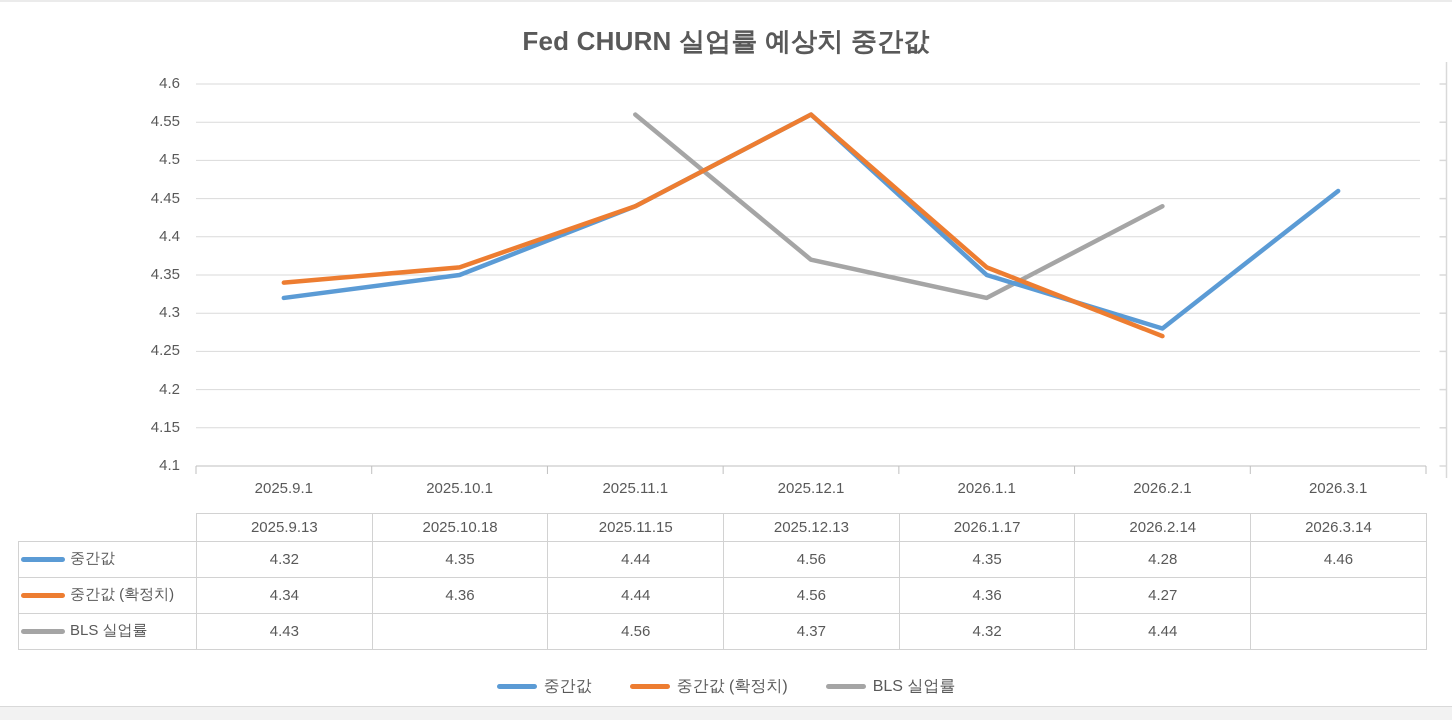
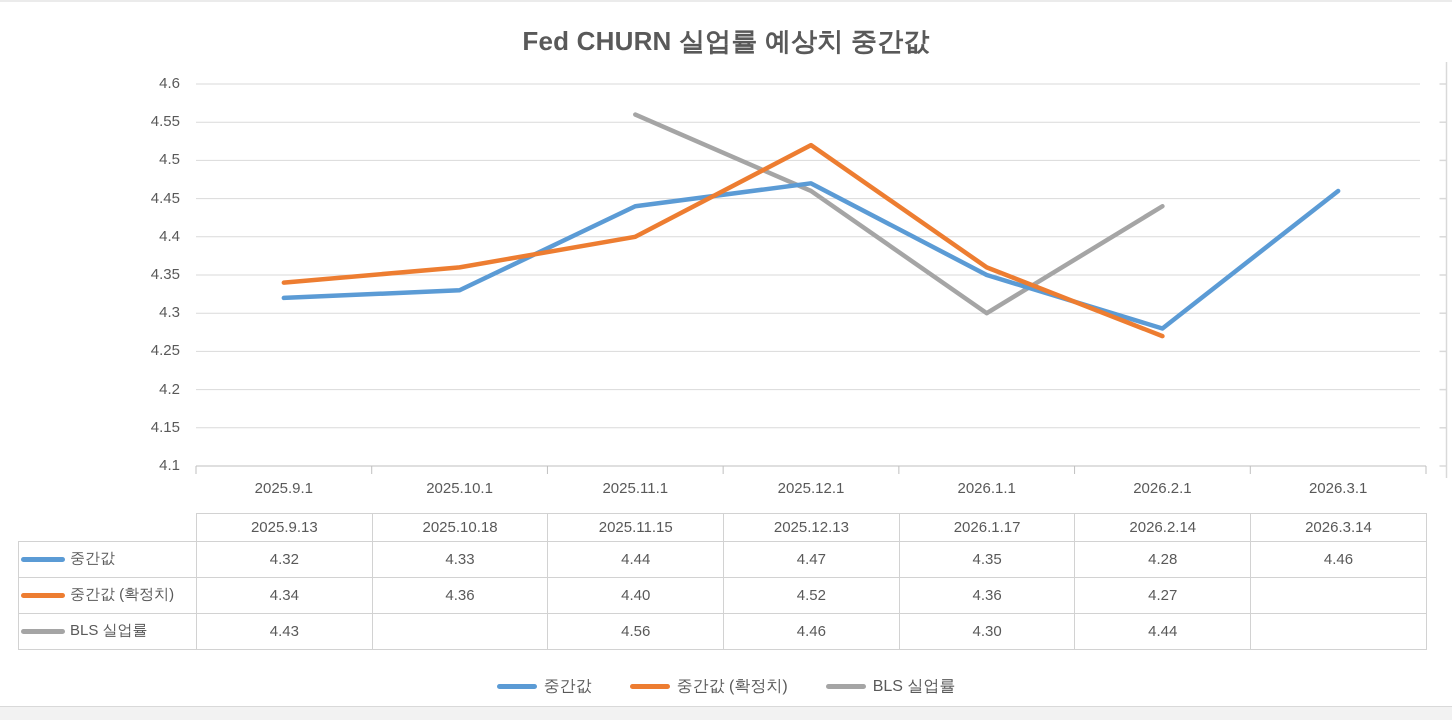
중간값/2025.10.1: 4.35 -> 4.33
중간값 (확정치)/2025.11.1: 4.44 -> 4.40
중간값/2025.12.1: 4.56 -> 4.47
중간값 (확정치)/2025.12.1: 4.56 -> 4.52
BLS 실업률/2025.12.1: 4.37 -> 4.46
BLS 실업률/2026.1.1: 4.32 -> 4.30
